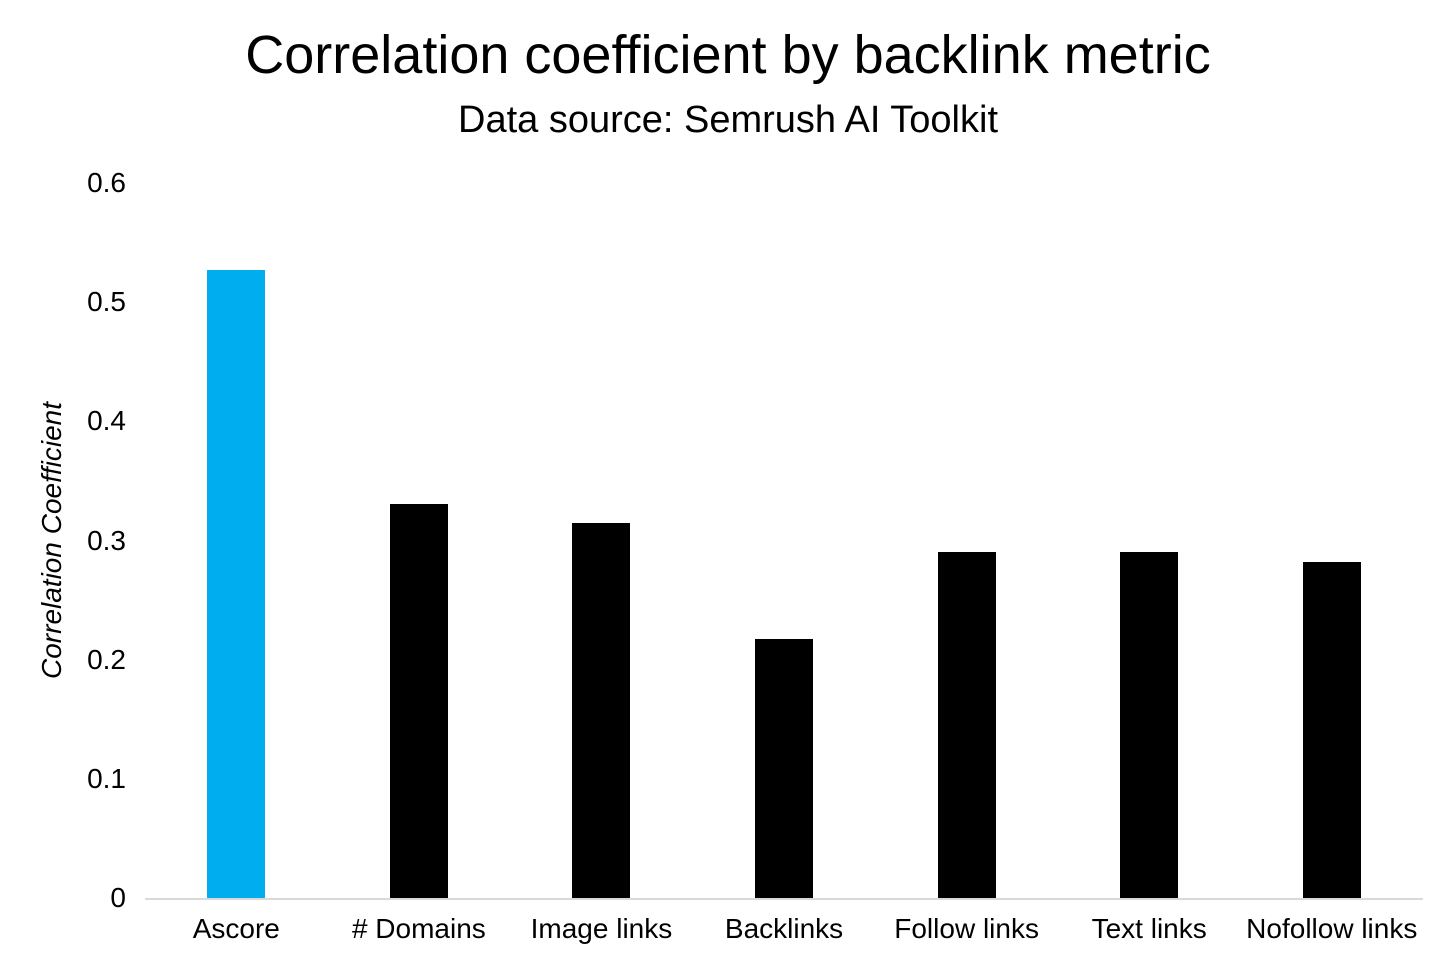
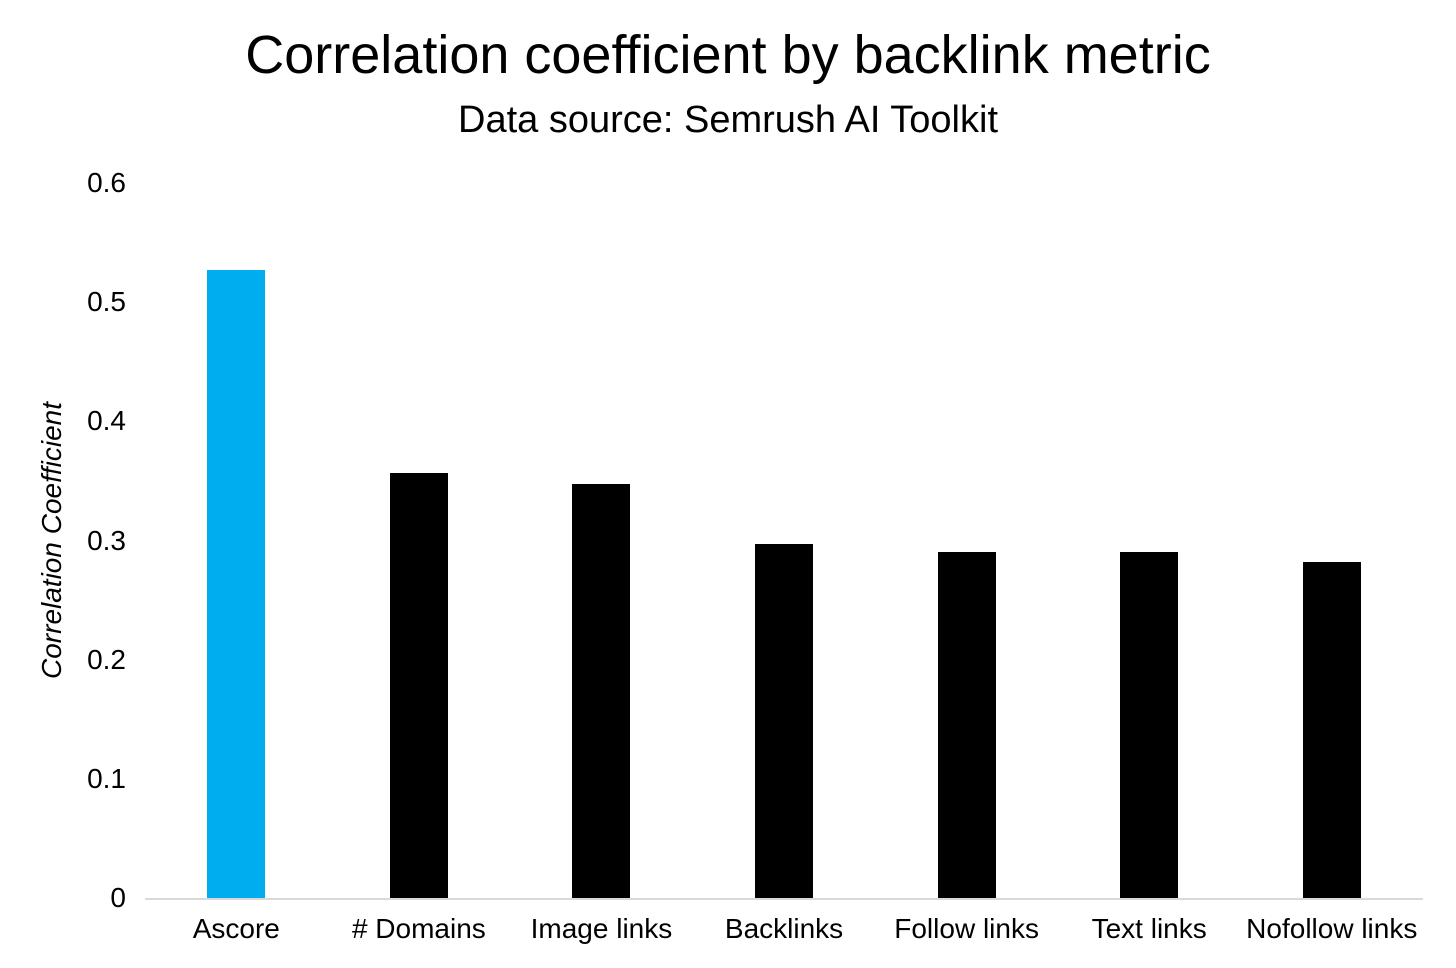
# Domains: 0.331 -> 0.357
Image links: 0.315 -> 0.347
Backlinks: 0.217 -> 0.297
